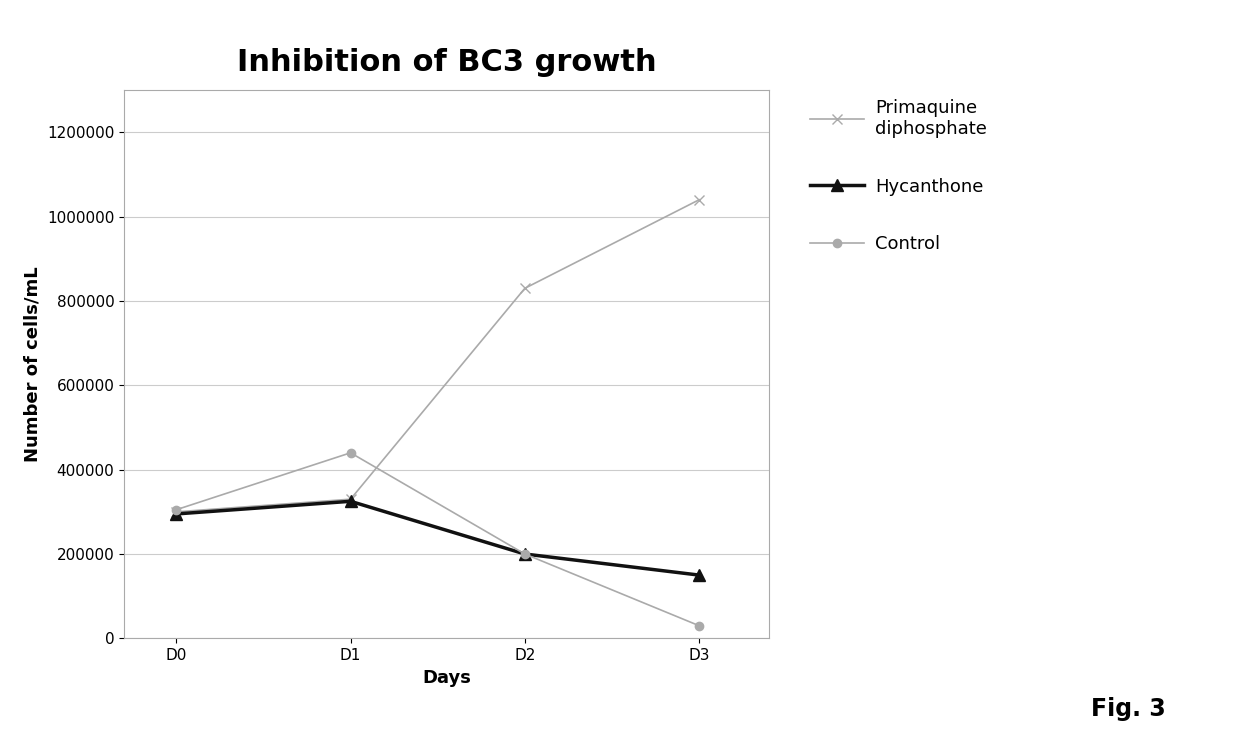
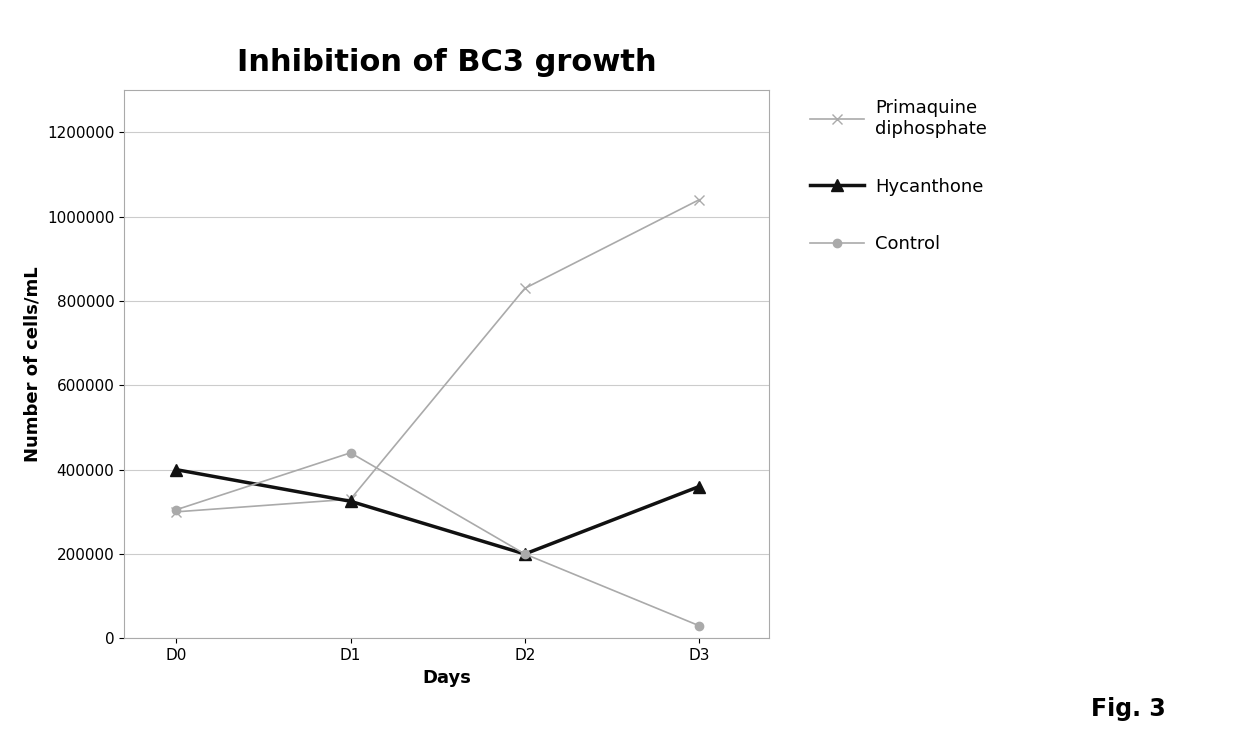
Hycanthone/D0: 295000 -> 400000
Hycanthone/D3: 150000 -> 360000
